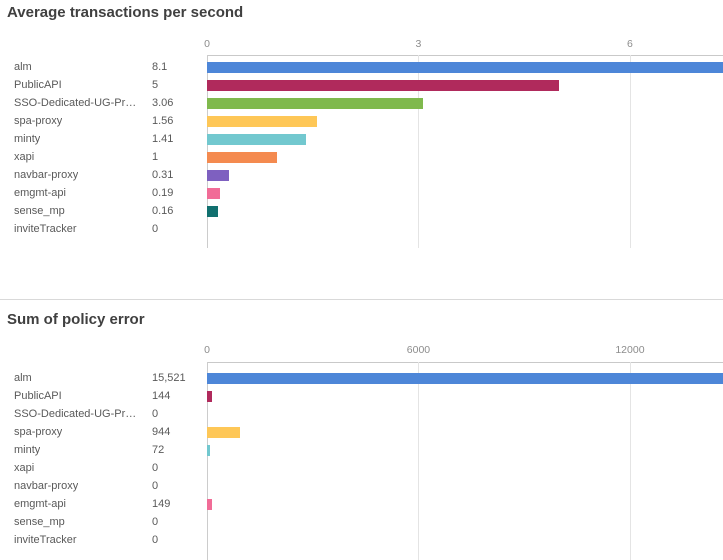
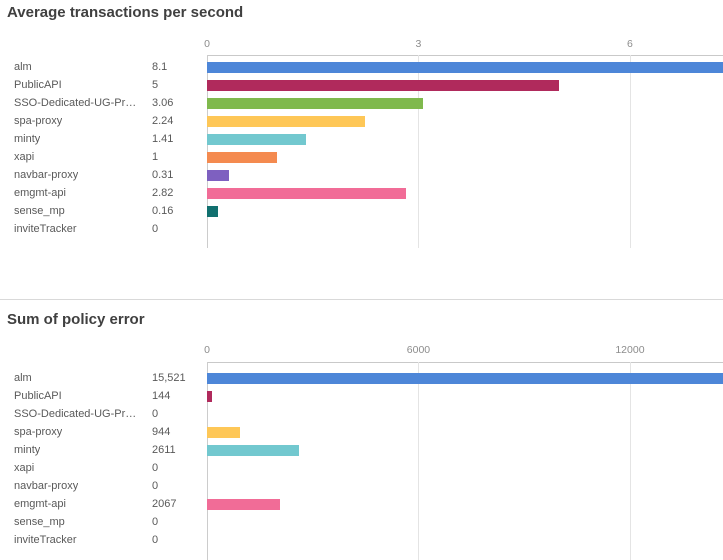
Average transactions per second/spa-proxy: 1.56 -> 2.24
Average transactions per second/emgmt-api: 0.19 -> 2.82
Sum of policy error/minty: 72 -> 2611
Sum of policy error/emgmt-api: 149 -> 2067
